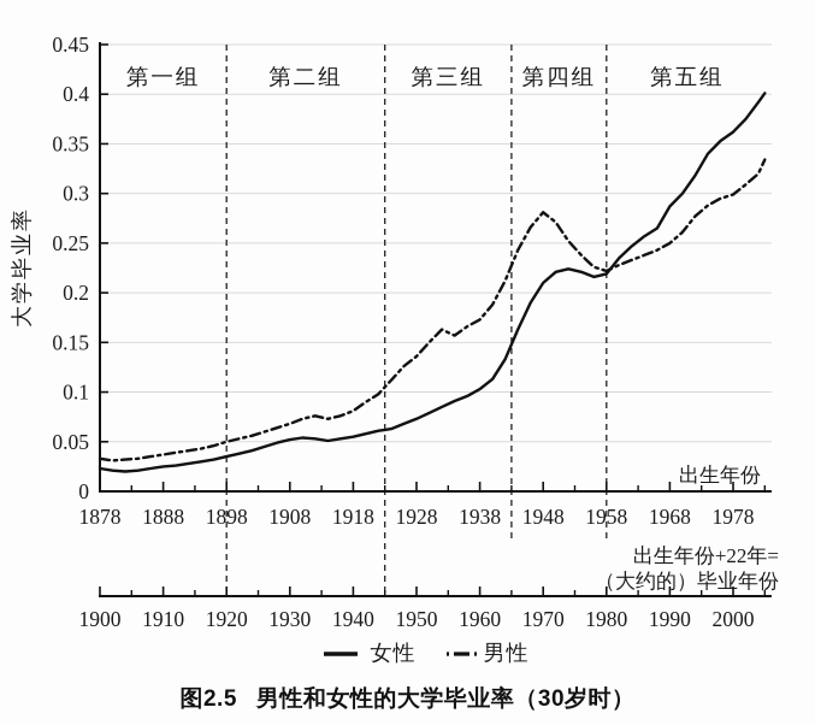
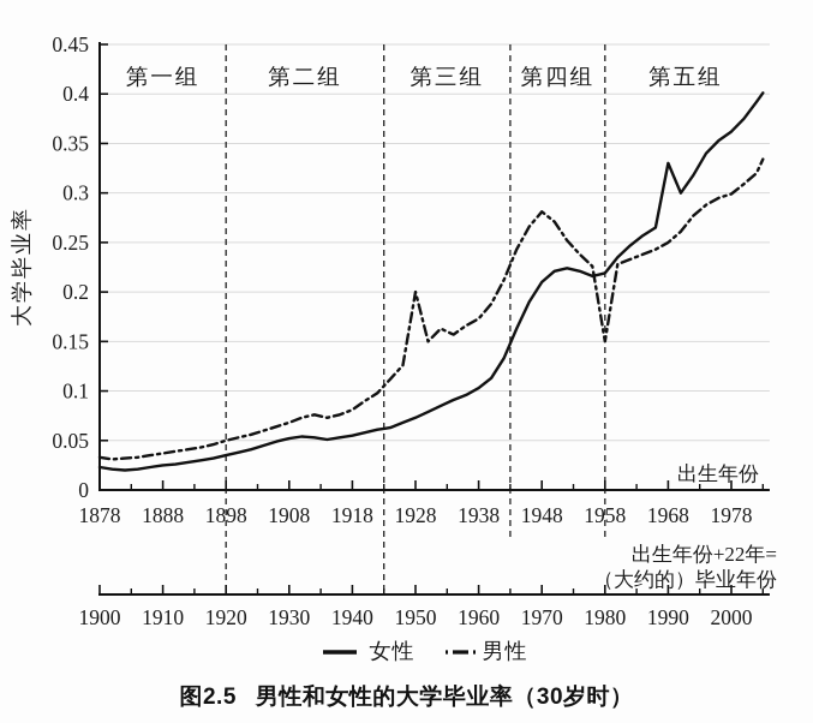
男性/1928: 0.14 -> 0.20
男性/1958: 0.22 -> 0.15
女性/1968: 0.29 -> 0.33
